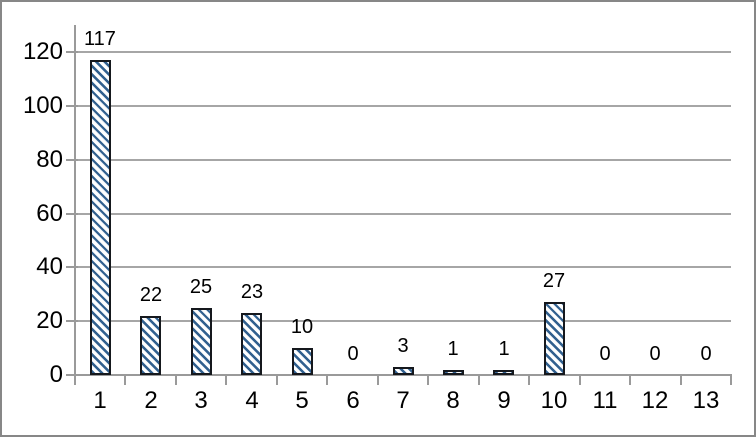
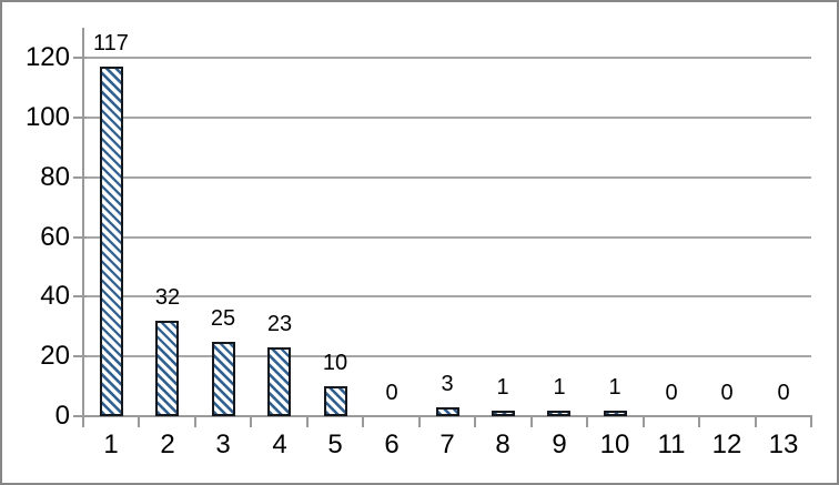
2: 22 -> 32
10: 27 -> 1
